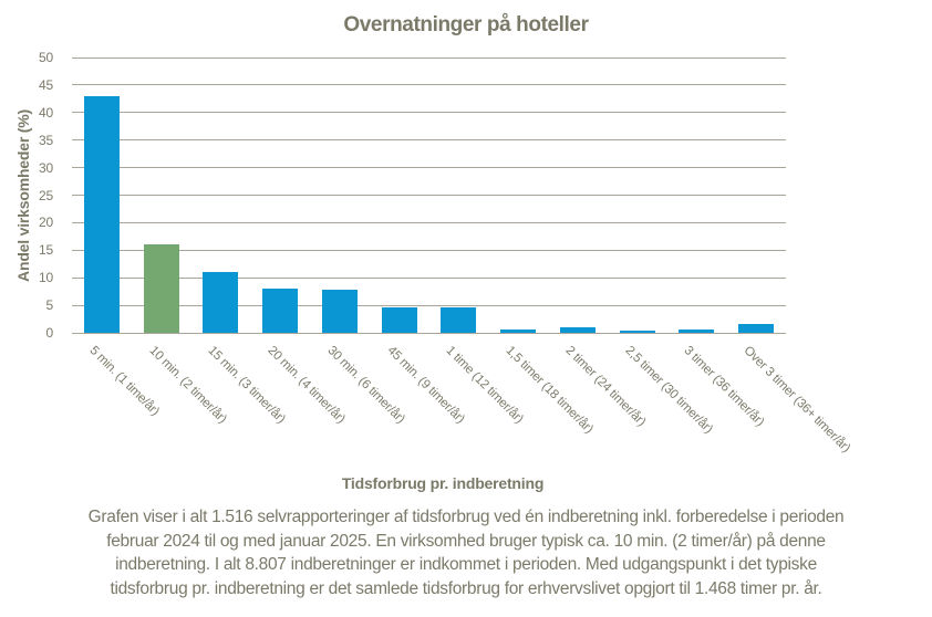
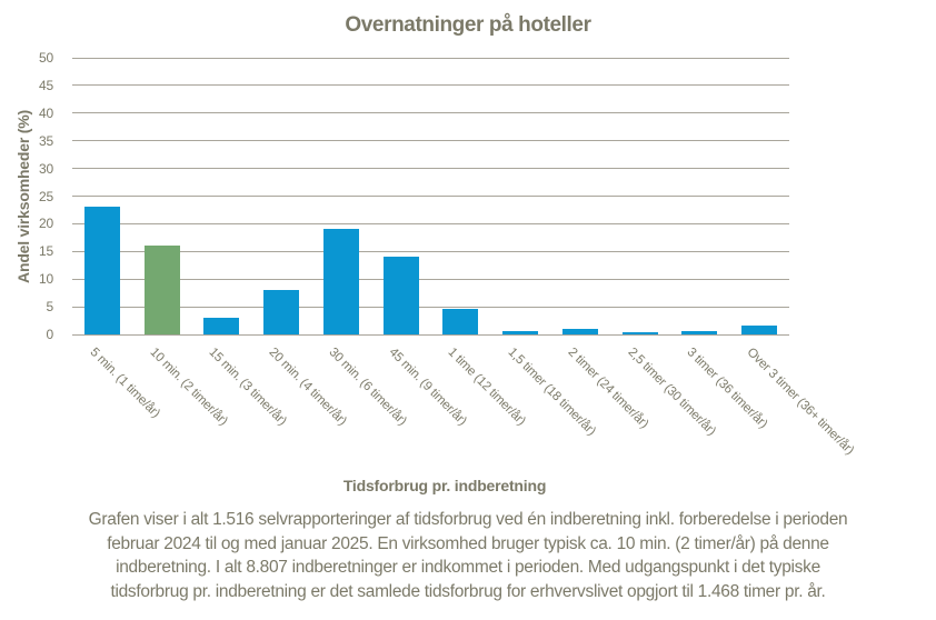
5 min. (1 time/år): 43 -> 23
15 min. (3 timer/år): 11 -> 3
30 min. (6 timer/år): 8 -> 19
45 min. (9 timer/år): 5 -> 14
